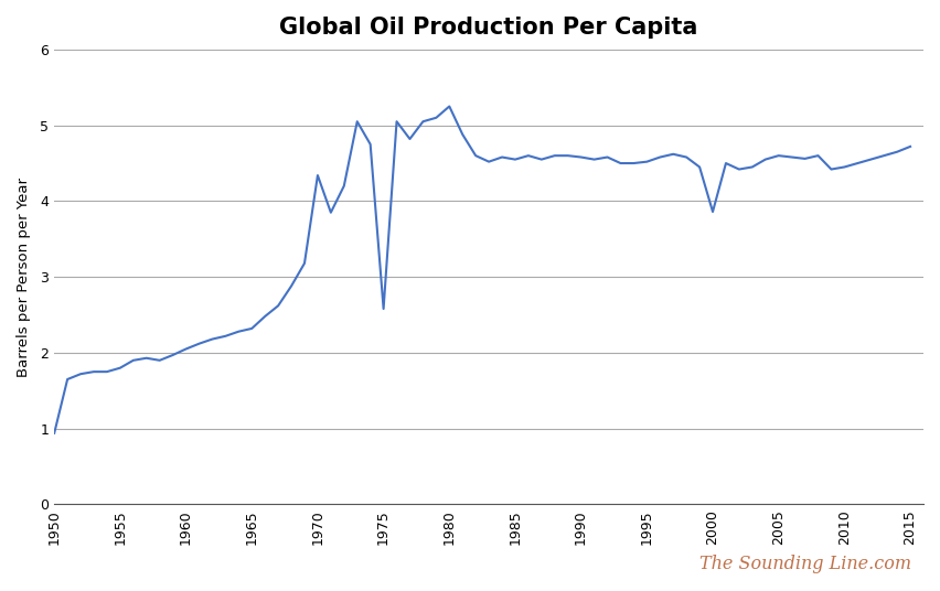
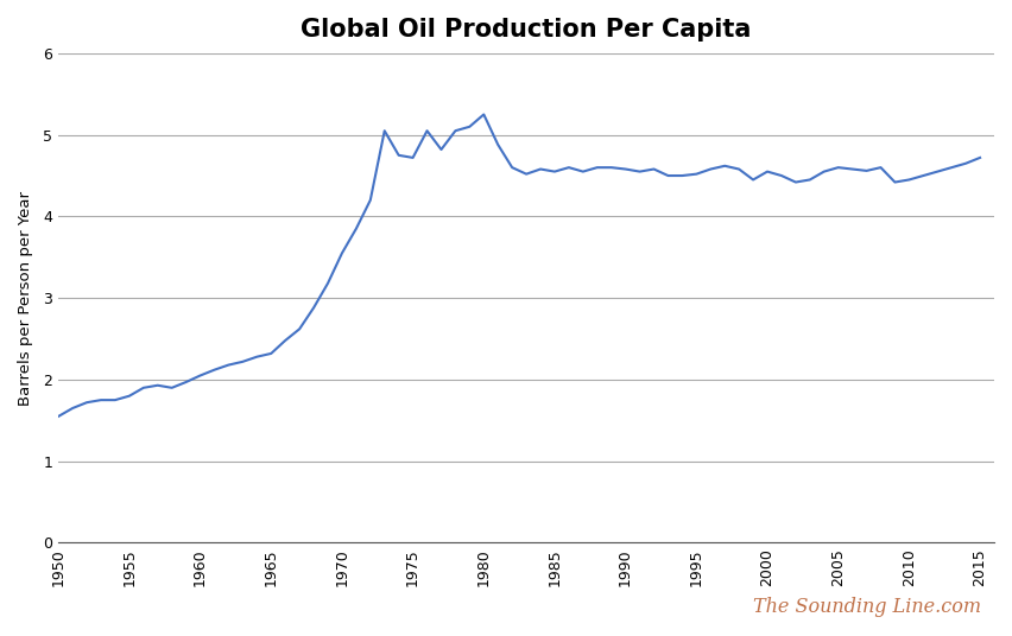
1950: 0.94 -> 1.55
1970: 4.34 -> 3.55
1975: 2.58 -> 4.72
2000: 3.86 -> 4.55
